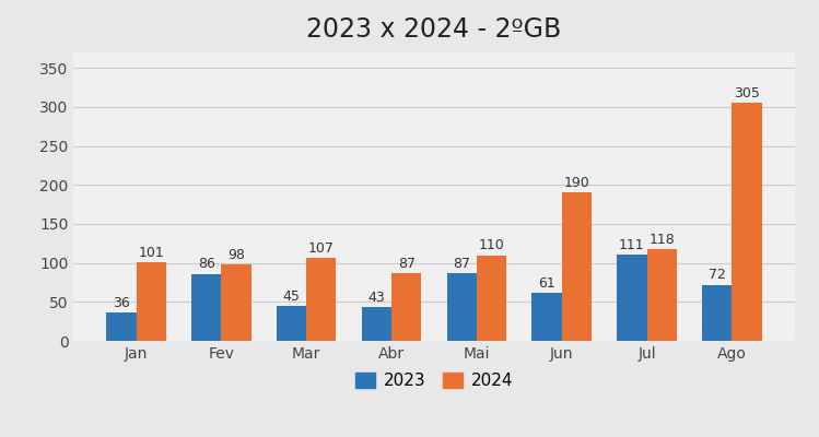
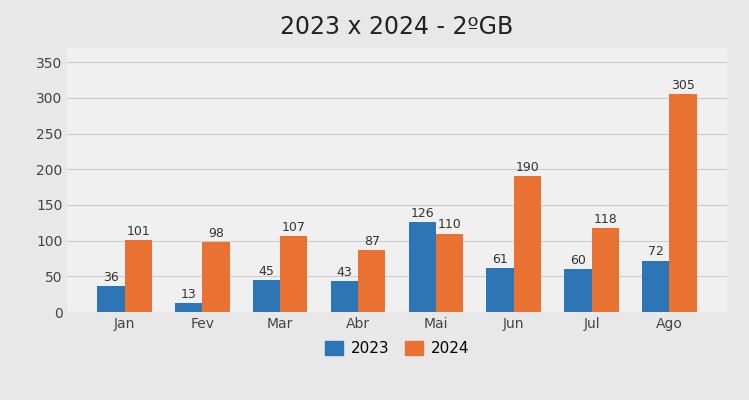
2023/Fev: 86 -> 13
2023/Mai: 87 -> 126
2023/Jul: 111 -> 60
